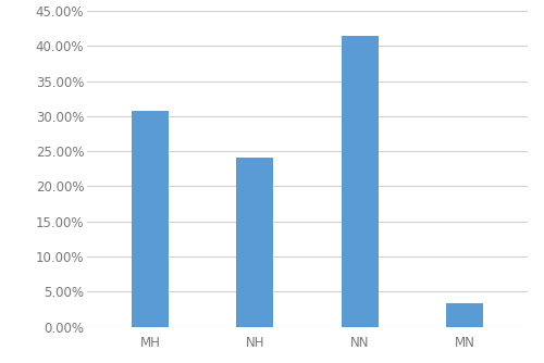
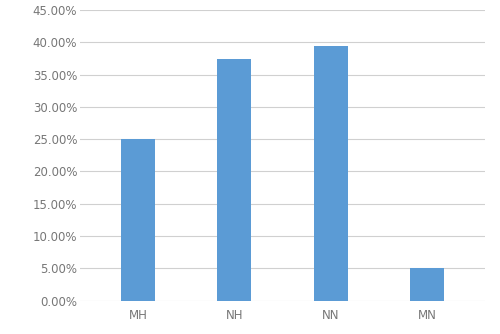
MH: 30.8% -> 25.0%
NH: 24.1% -> 37.4%
NN: 41.4% -> 39.4%
MN: 3.4% -> 5.0%
